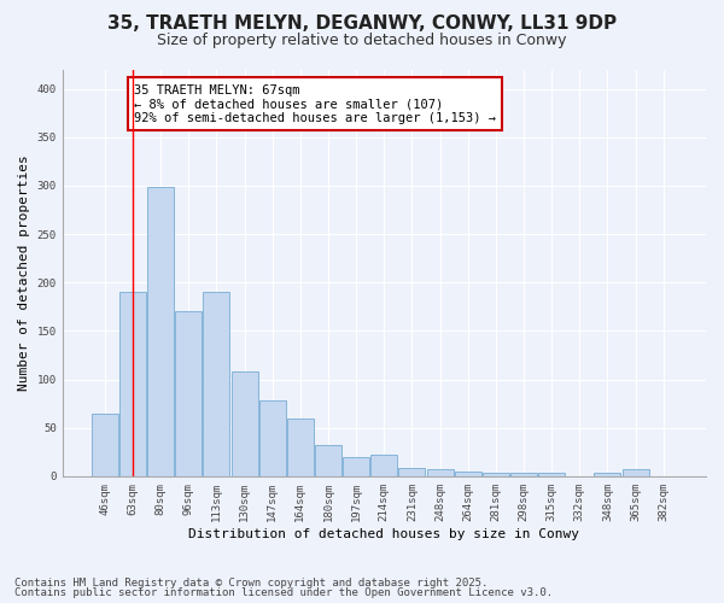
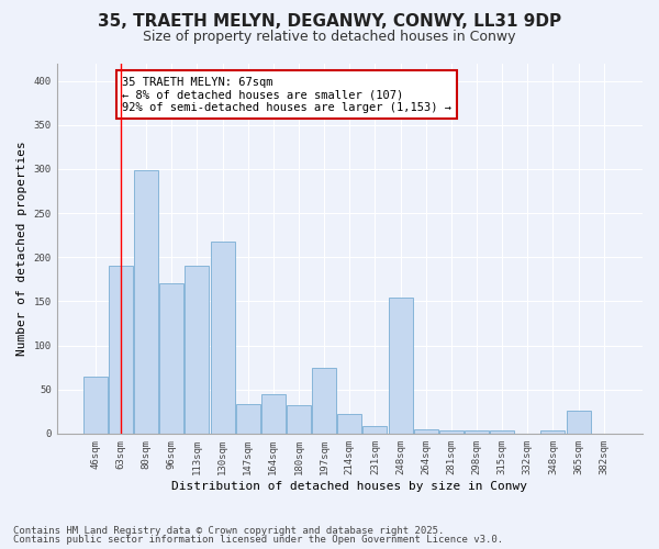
130sqm: 108 -> 218
147sqm: 78 -> 34
164sqm: 60 -> 44
197sqm: 20 -> 74
248sqm: 7 -> 154
365sqm: 7 -> 26
